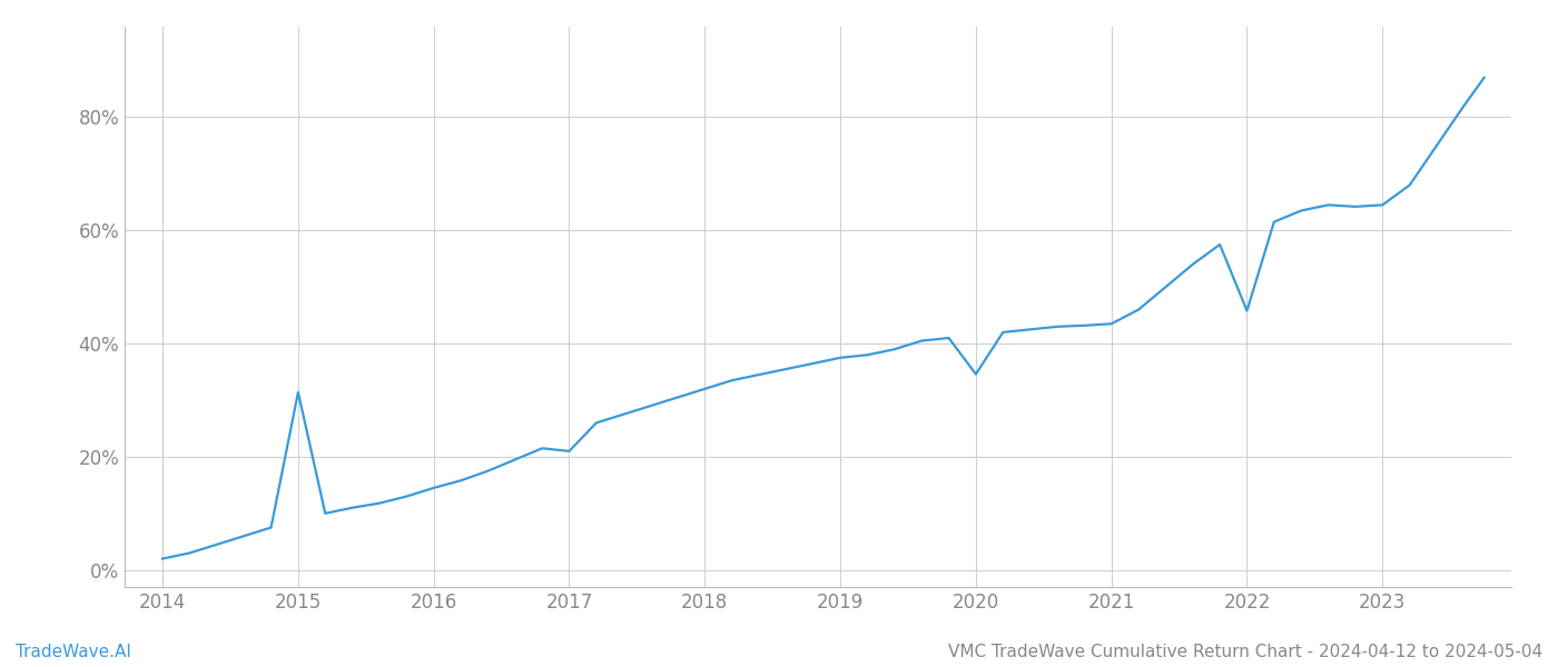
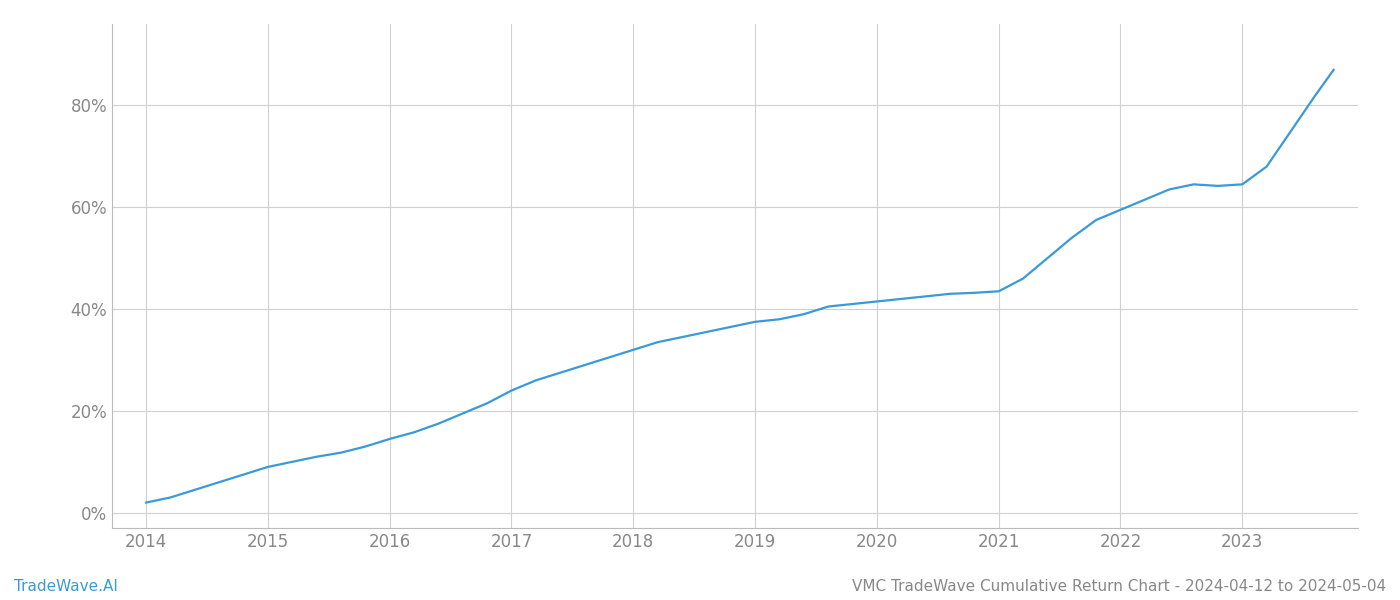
2015: 31.4% -> 9.0%
2017: 21.0% -> 24.0%
2020: 34.6% -> 41.5%
2022: 45.8% -> 59.5%
